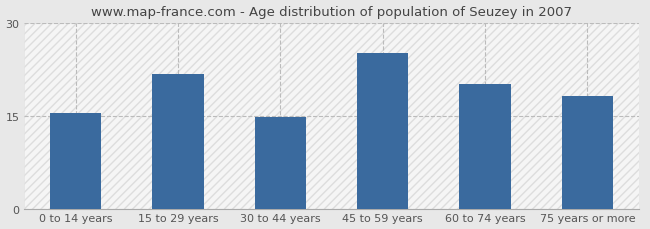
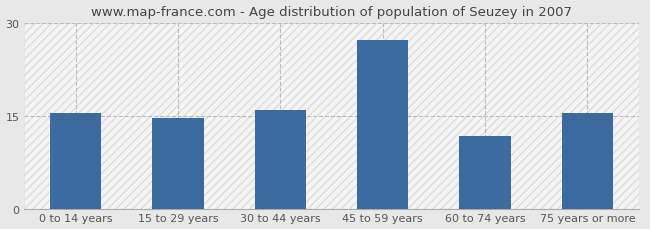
15 to 29 years: 21.8 -> 14.7
30 to 44 years: 14.8 -> 15.9
45 to 59 years: 25.2 -> 27.2
60 to 74 years: 20.2 -> 11.8
75 years or more: 18.2 -> 15.4
